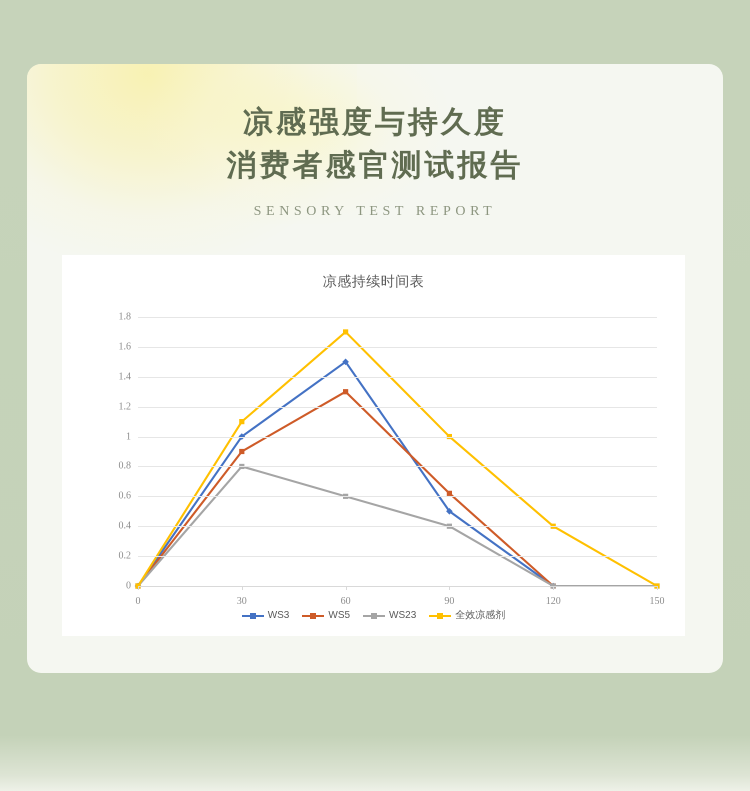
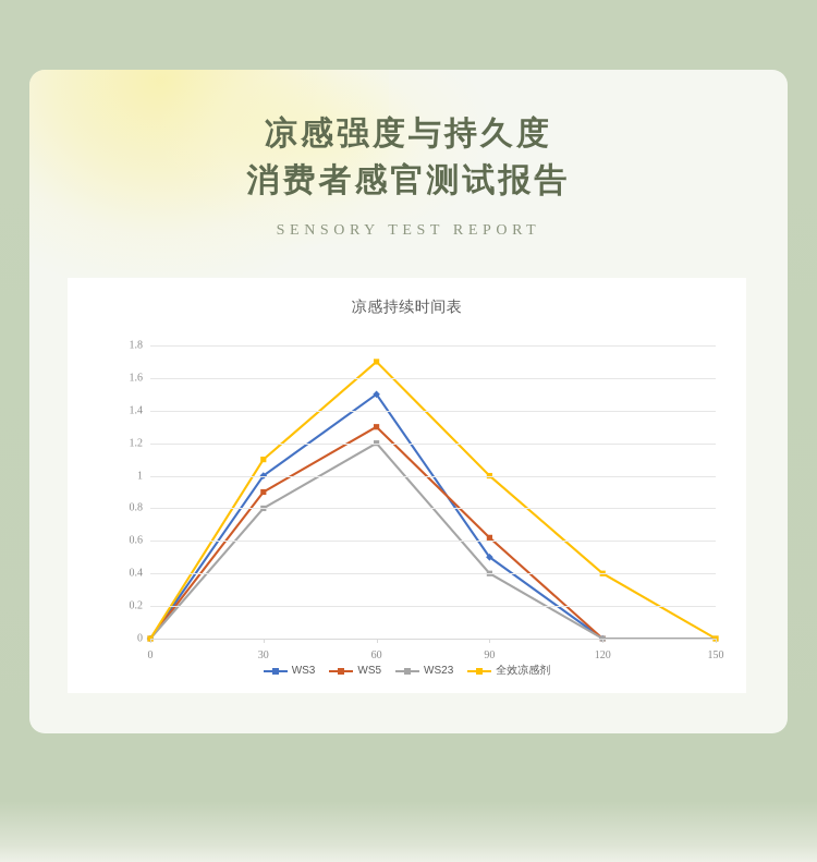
WS23/60: 0.6 -> 1.2
